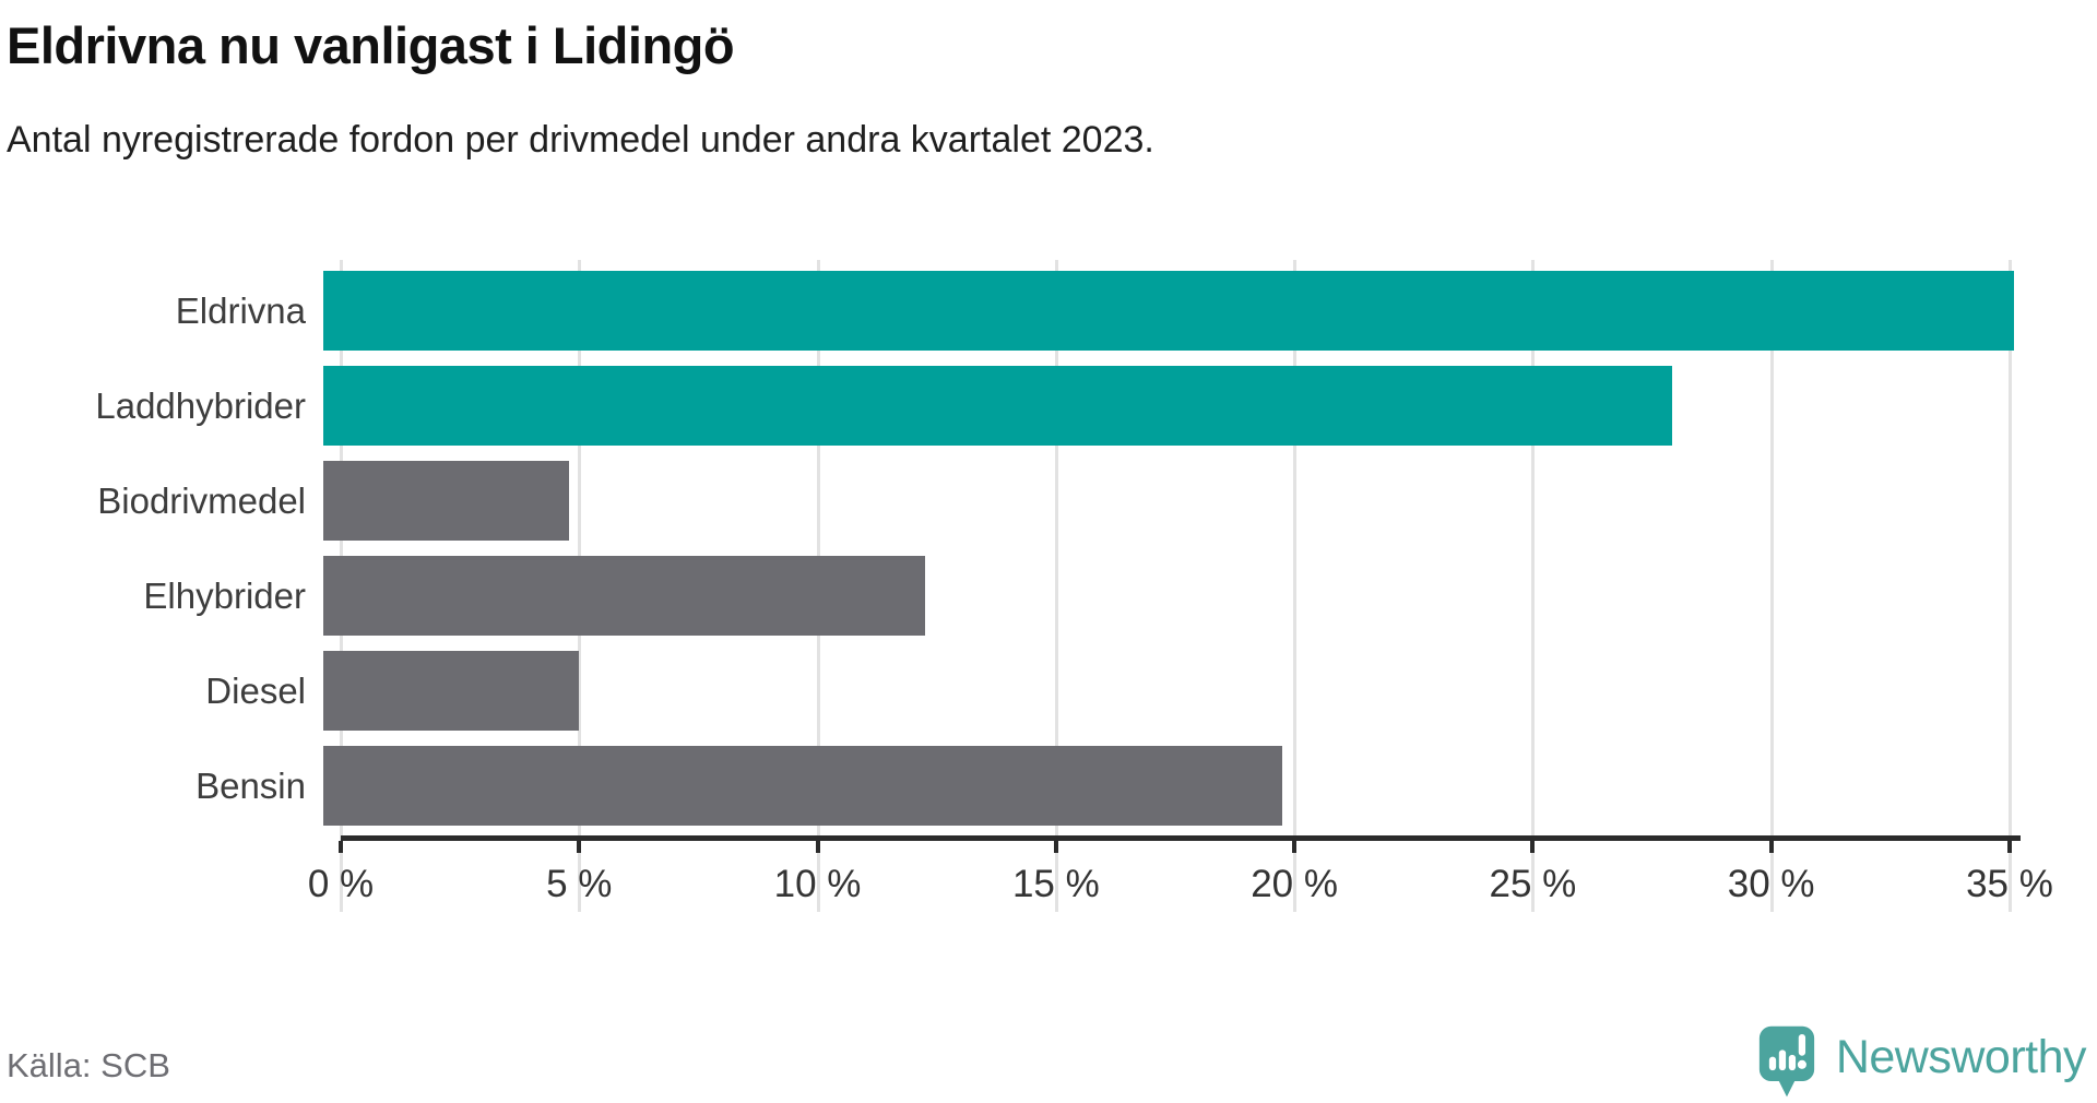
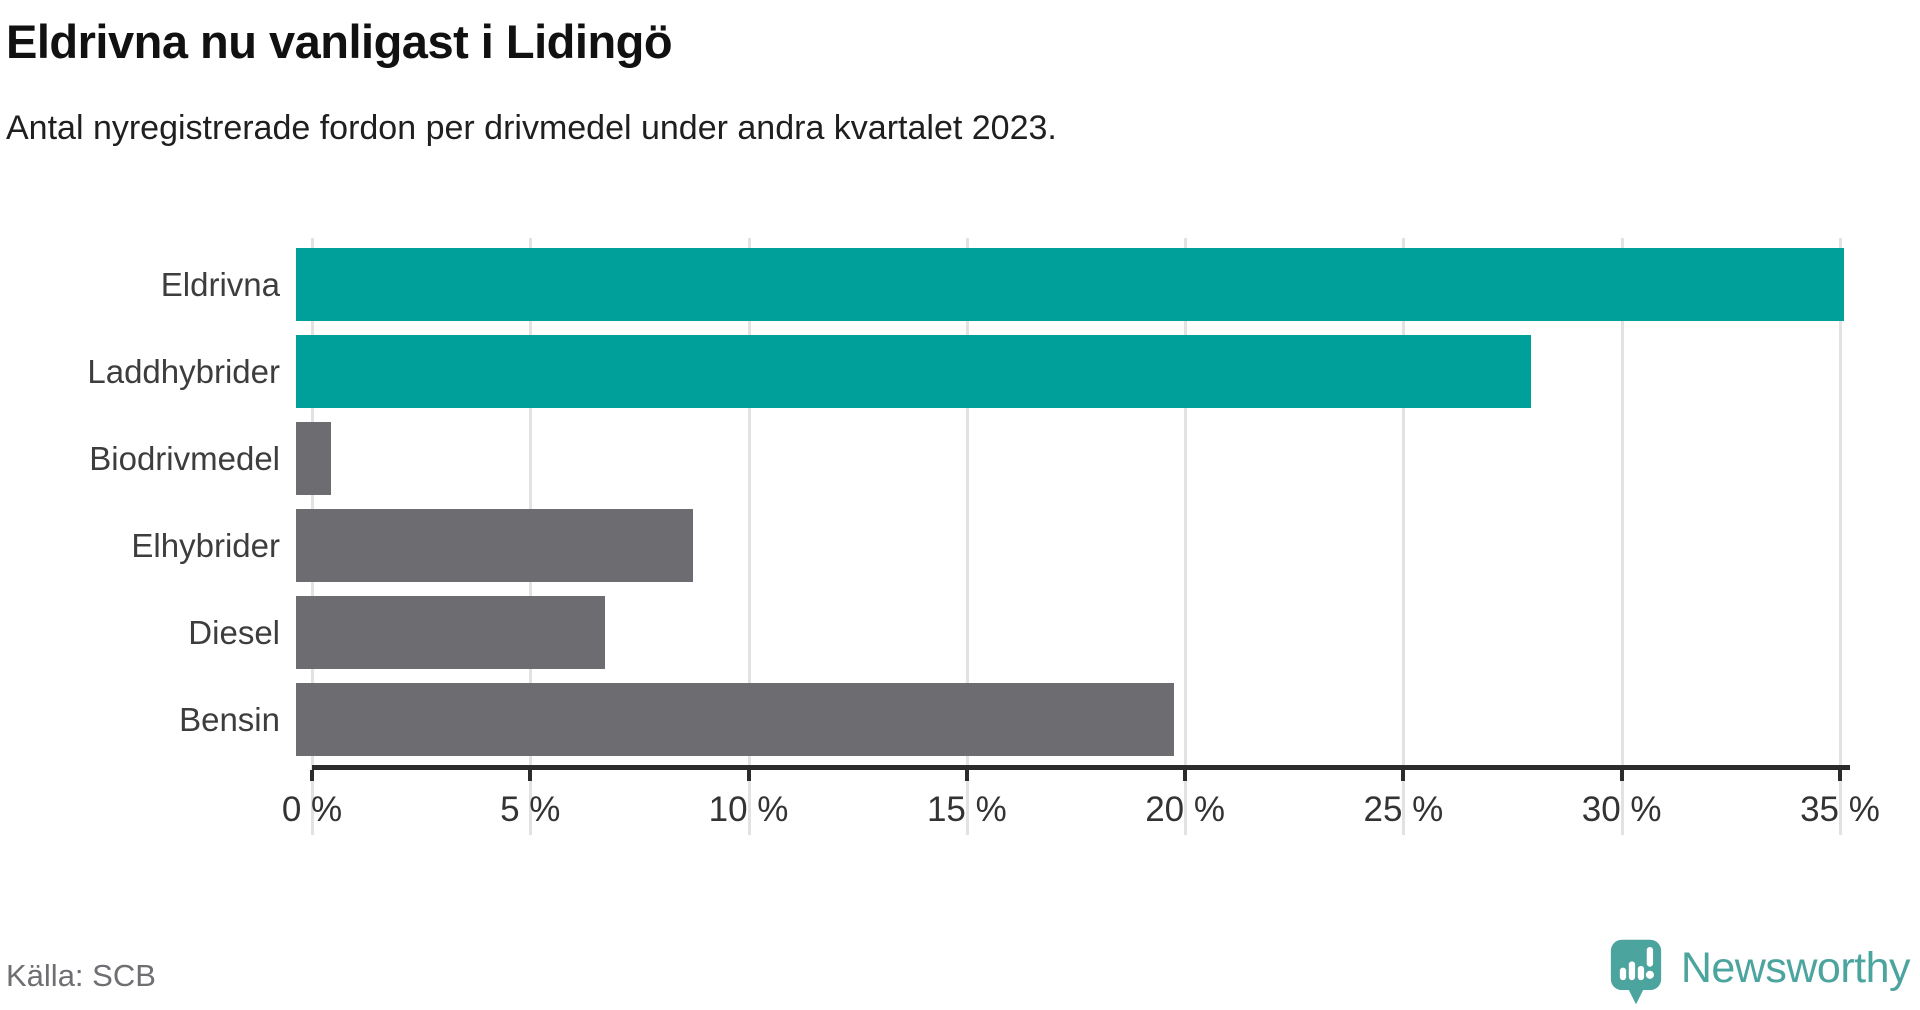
Biodrivmedel: 5.1% -> 0.8%
Elhybrider: 12.5% -> 9.0%
Diesel: 5.3% -> 7.0%
